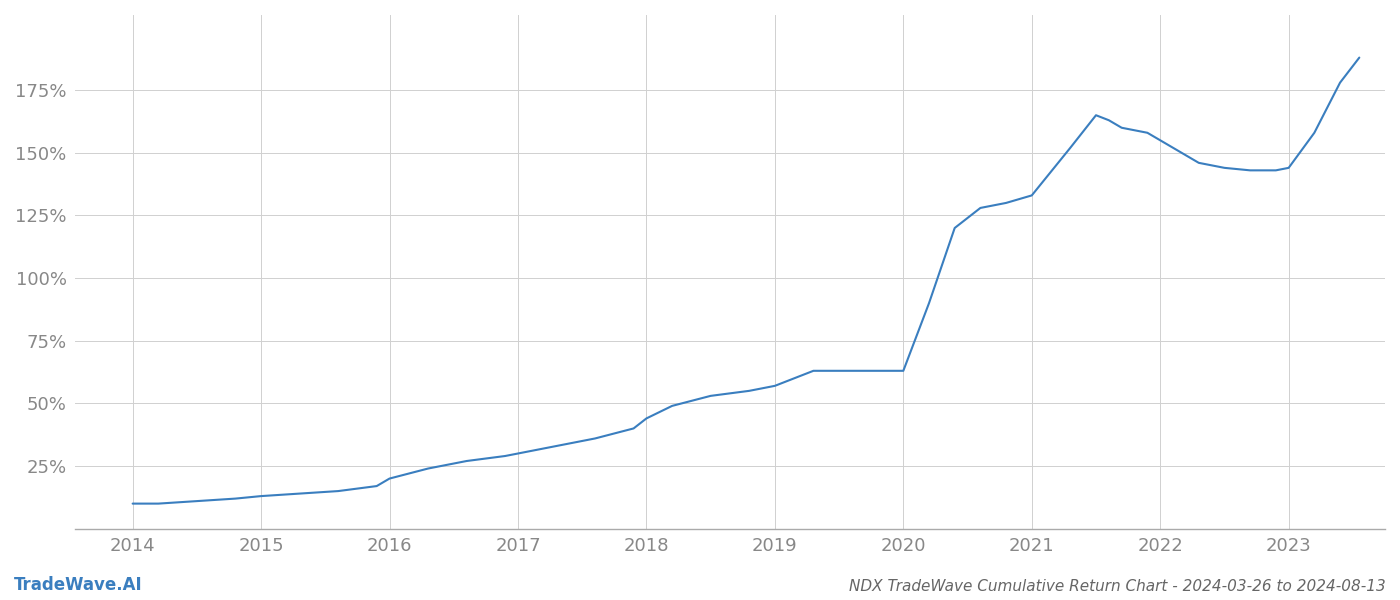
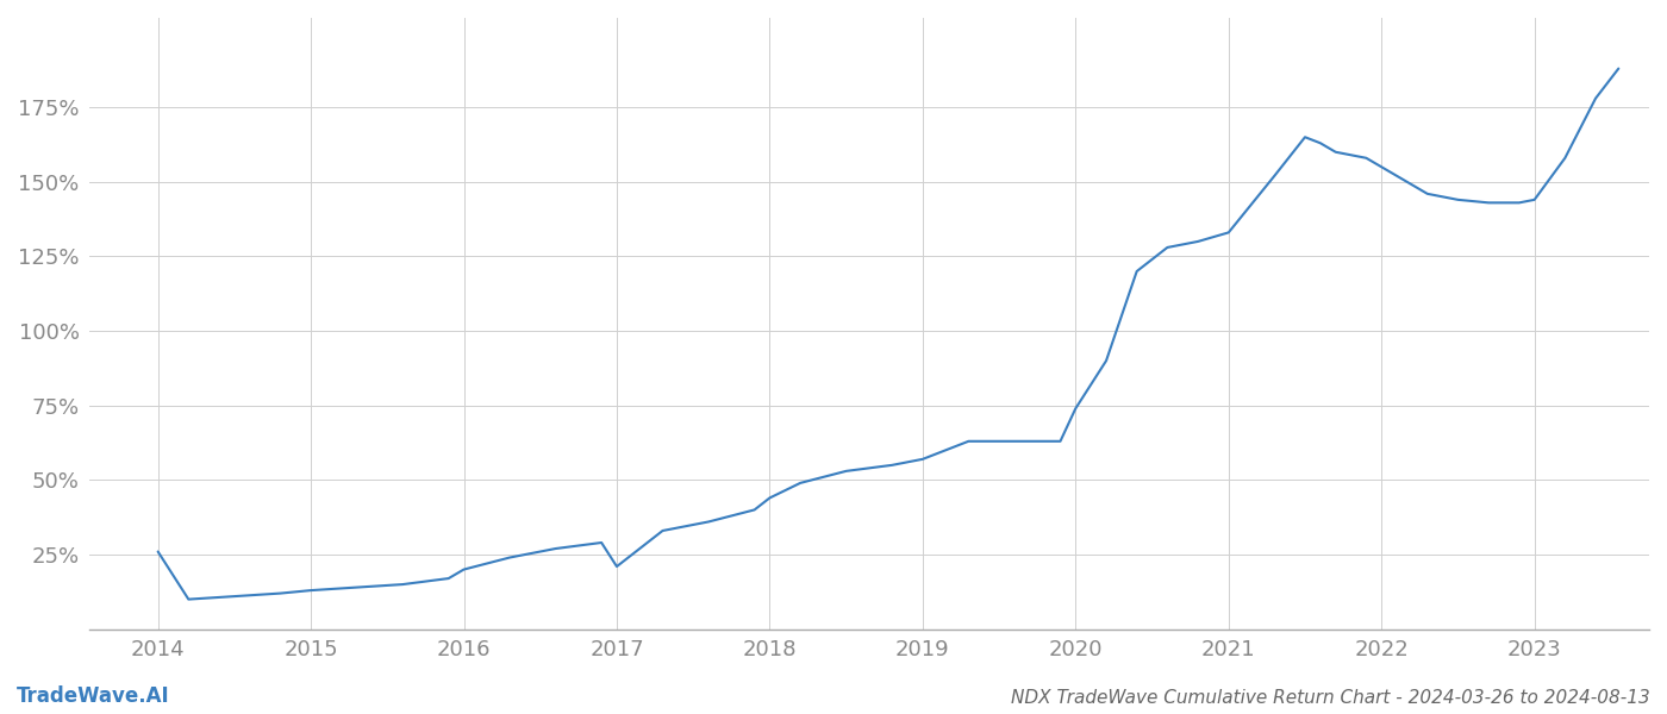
2014: 10% -> 26%
2017: 30% -> 21%
2020: 63% -> 74%
